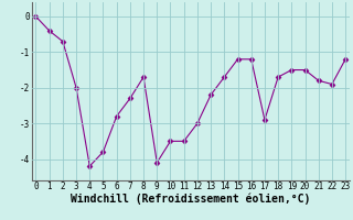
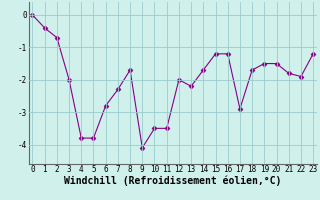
4: -4.2 -> -3.8
12: -3.0 -> -2.0
